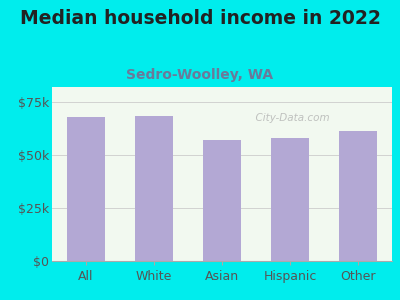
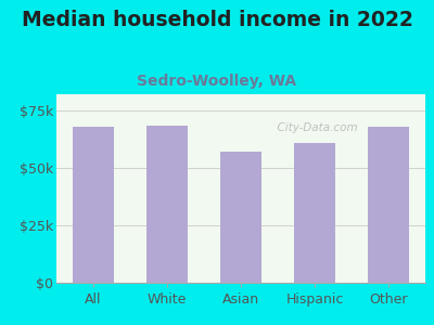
Hispanic: $58.0k -> $61.0k
Other: $61.5k -> $68.0k
